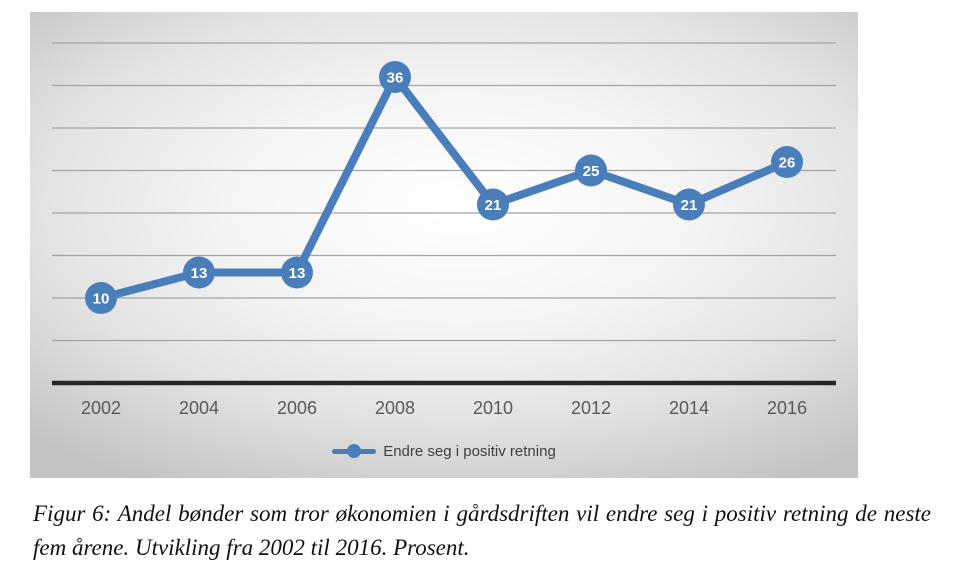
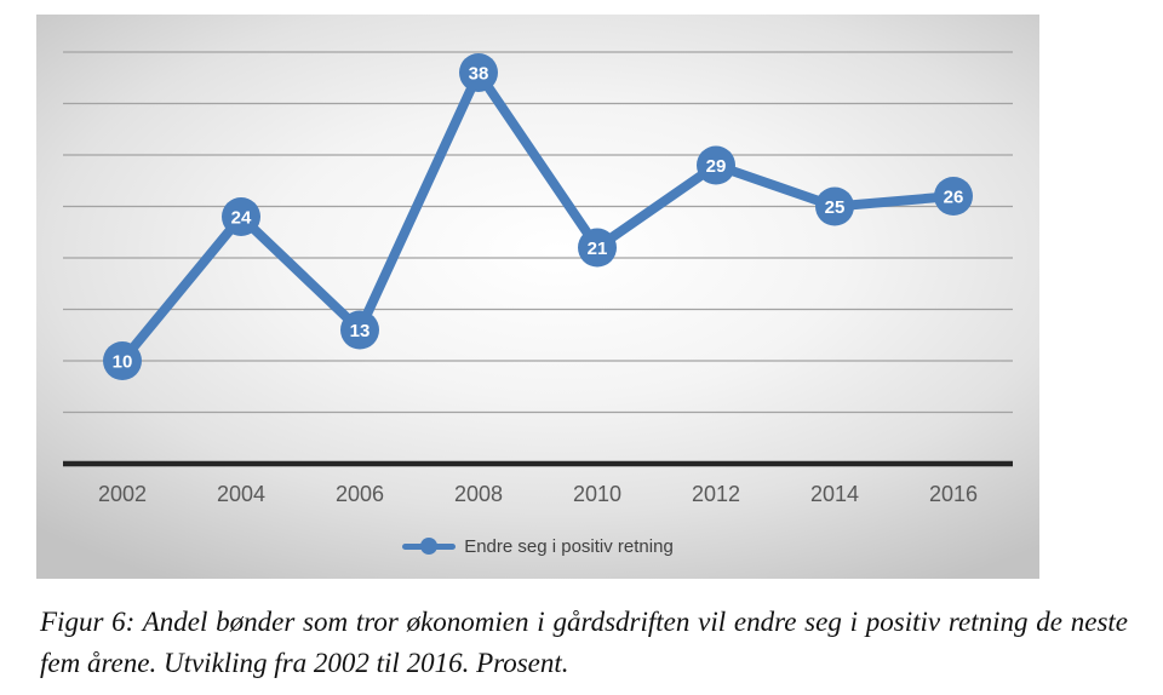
2004: 13 -> 24
2008: 36 -> 38
2012: 25 -> 29
2014: 21 -> 25
